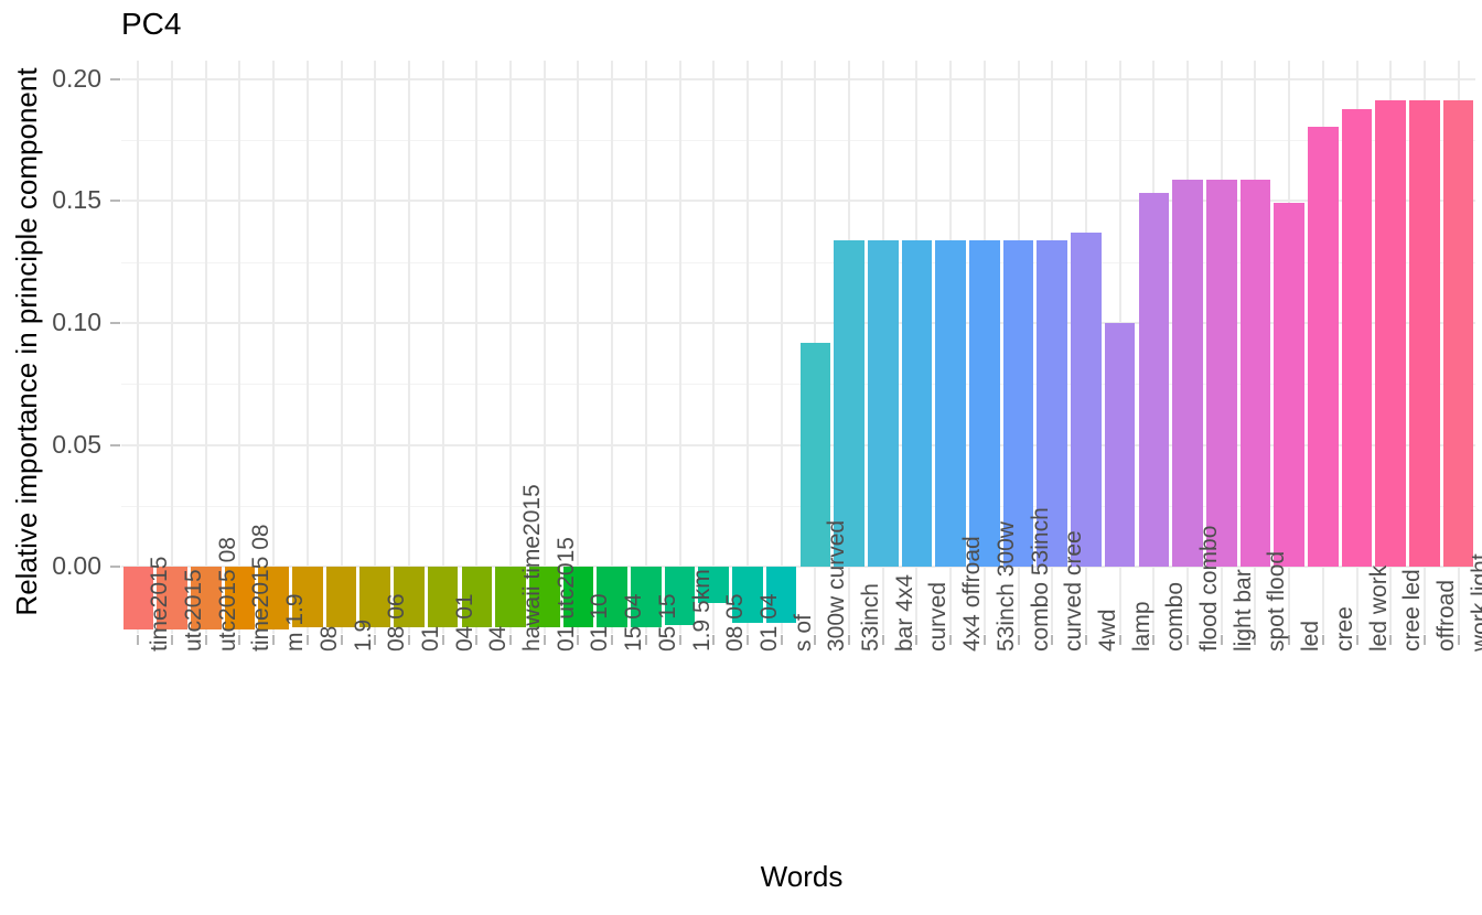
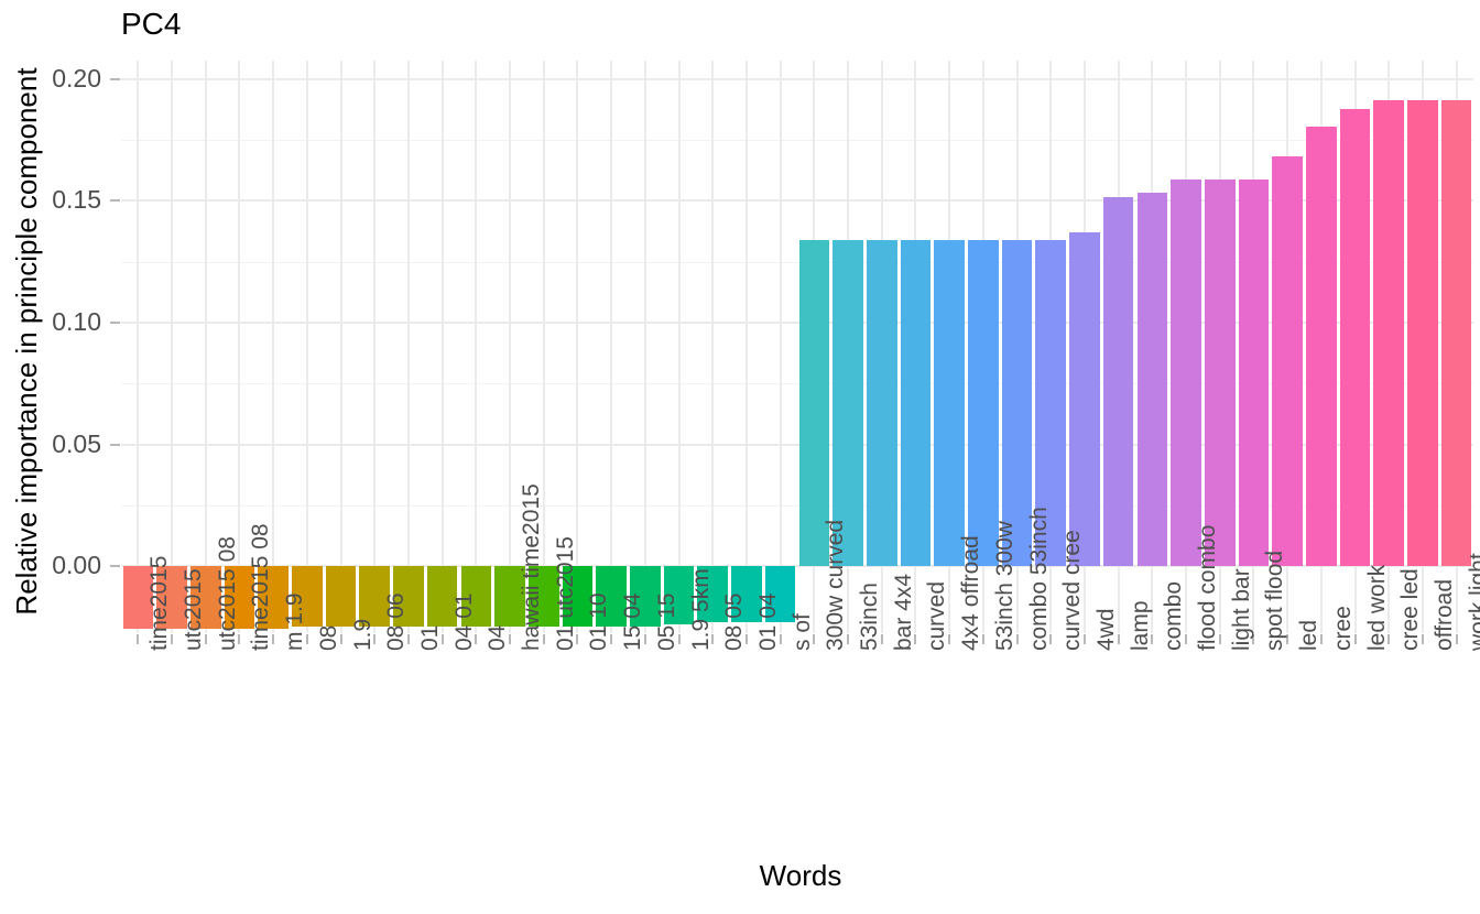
08 05: -0.015 -> -0.023
300w curved: 0.092 -> 0.134
lamp: 0.100 -> 0.151
led: 0.149 -> 0.168
